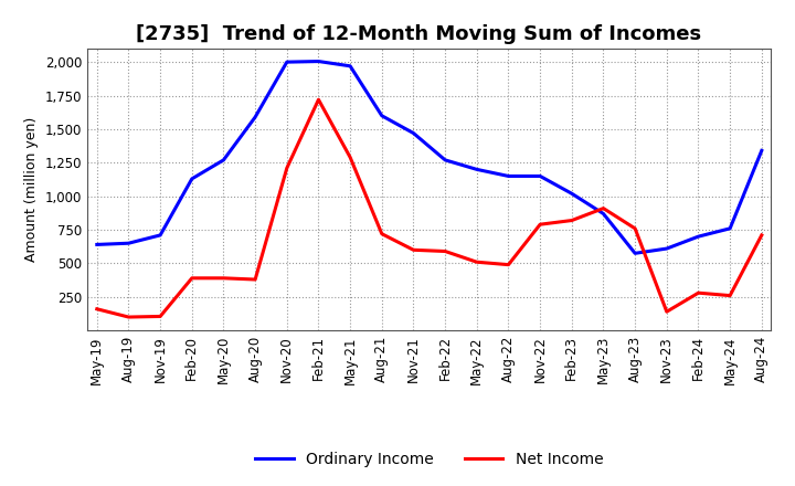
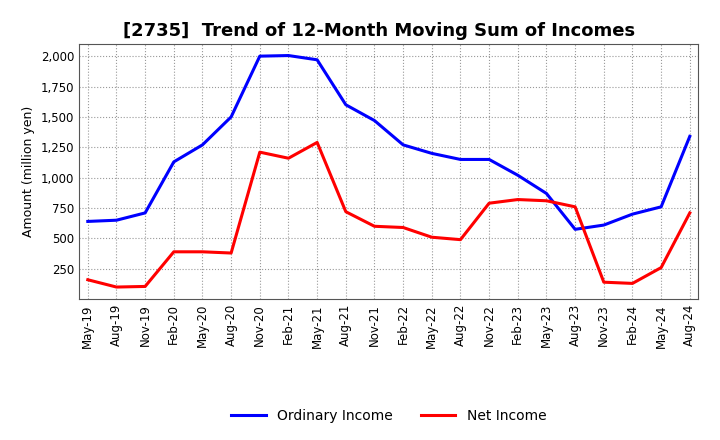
Ordinary Income/Aug-20: 1,590 -> 1,500
Net Income/Feb-21: 1,720 -> 1,160
Net Income/May-23: 910 -> 810
Net Income/Feb-24: 280 -> 130
